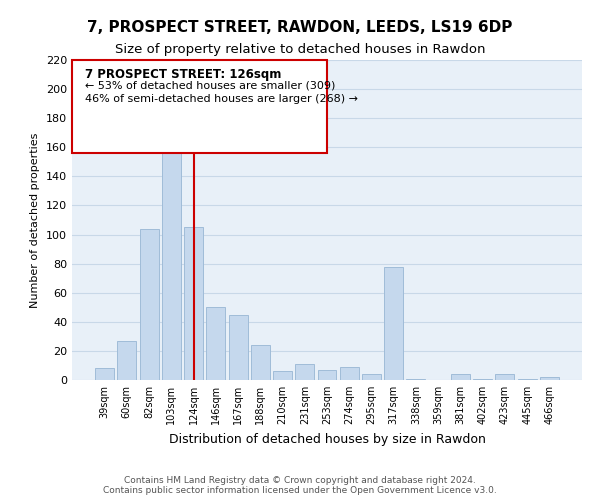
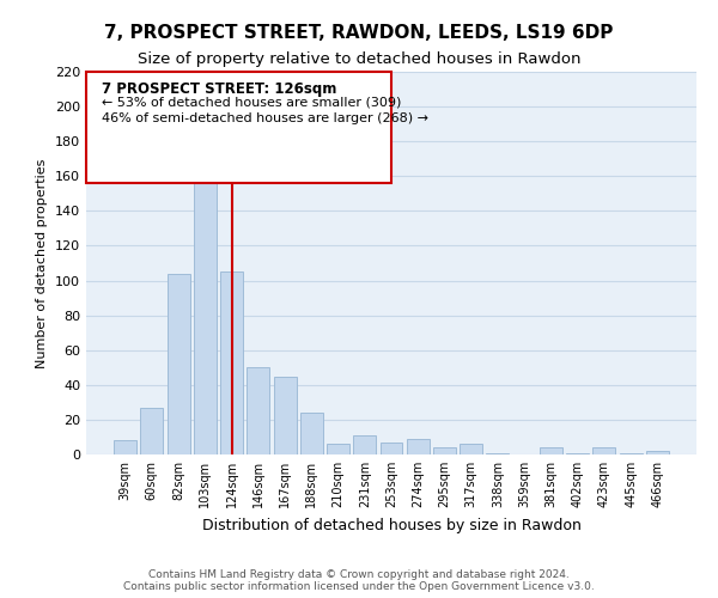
317sqm: 78 -> 6
